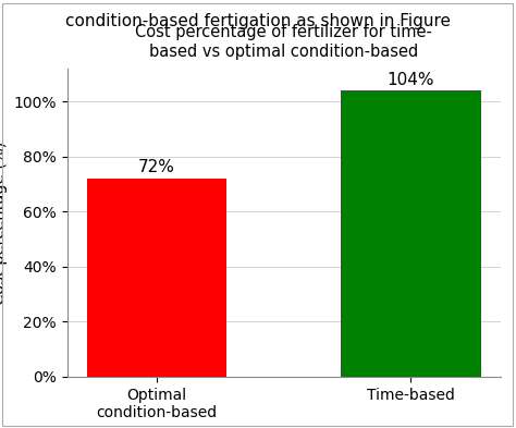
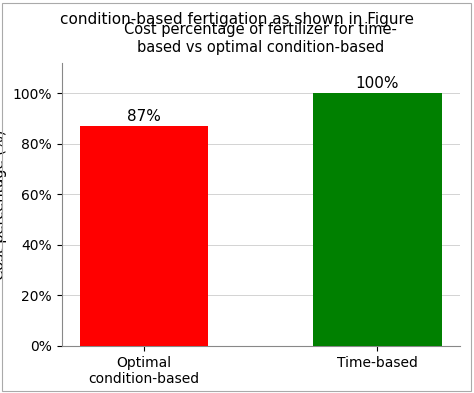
Optimal condition-based: 72% -> 87%
Time-based: 104% -> 100%
